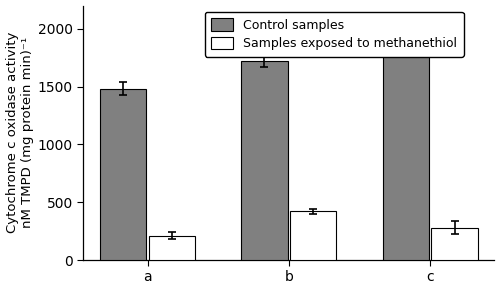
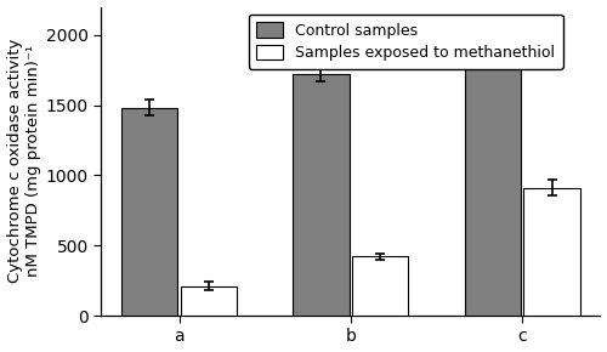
Samples exposed to methanethiol/c: 280 -> 910
